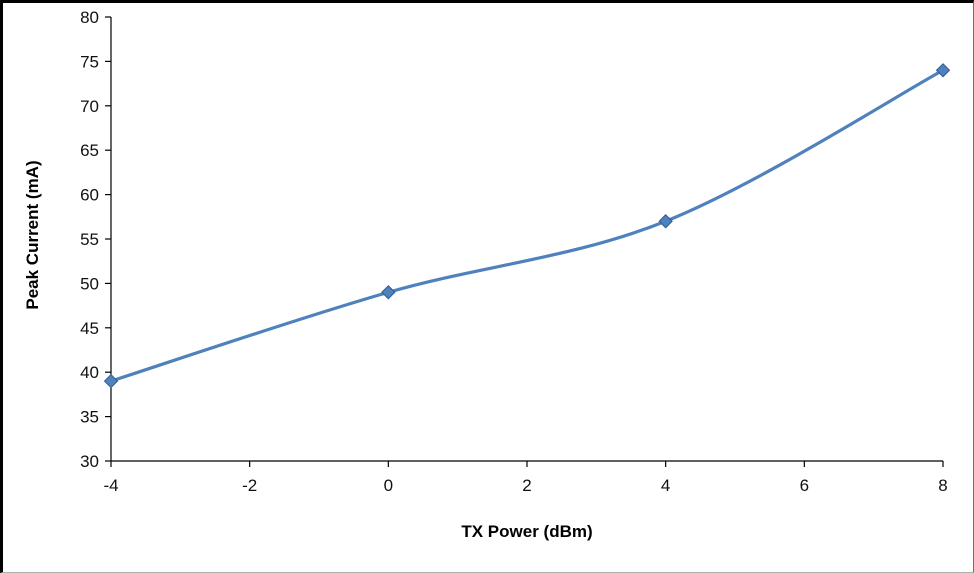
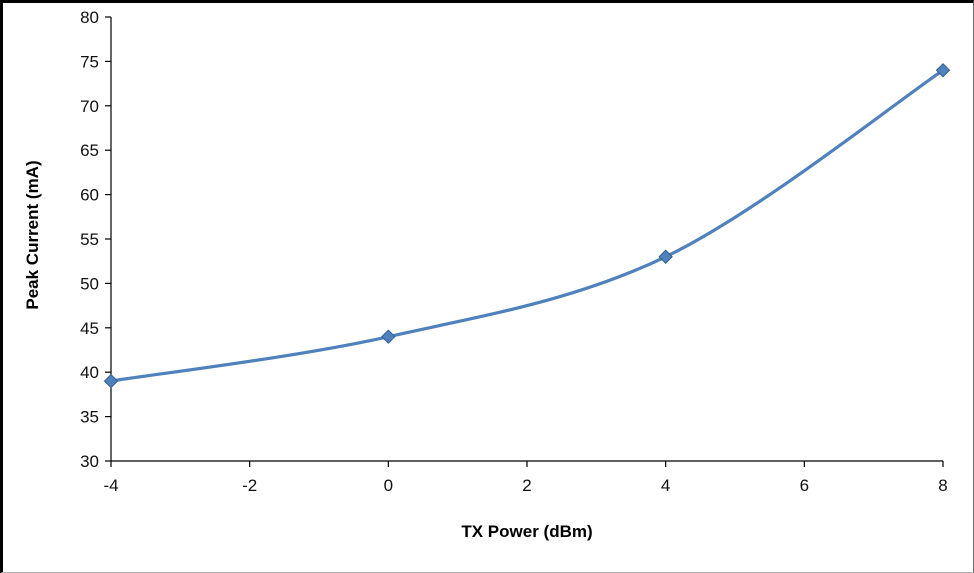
0: 49 -> 44
4: 57 -> 53
